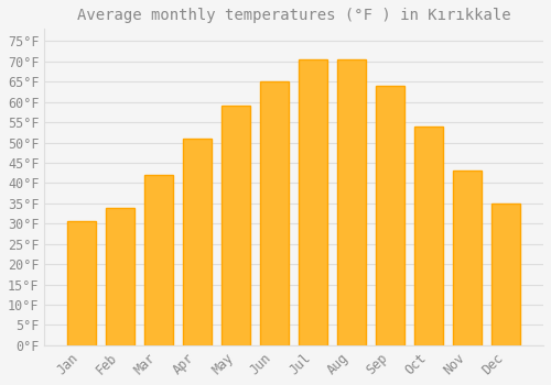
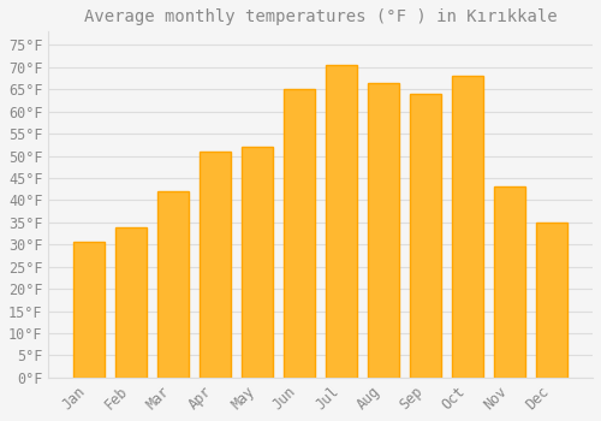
May: 59.0°F -> 52.0°F
Aug: 70.5°F -> 66.5°F
Oct: 54.0°F -> 68.0°F
